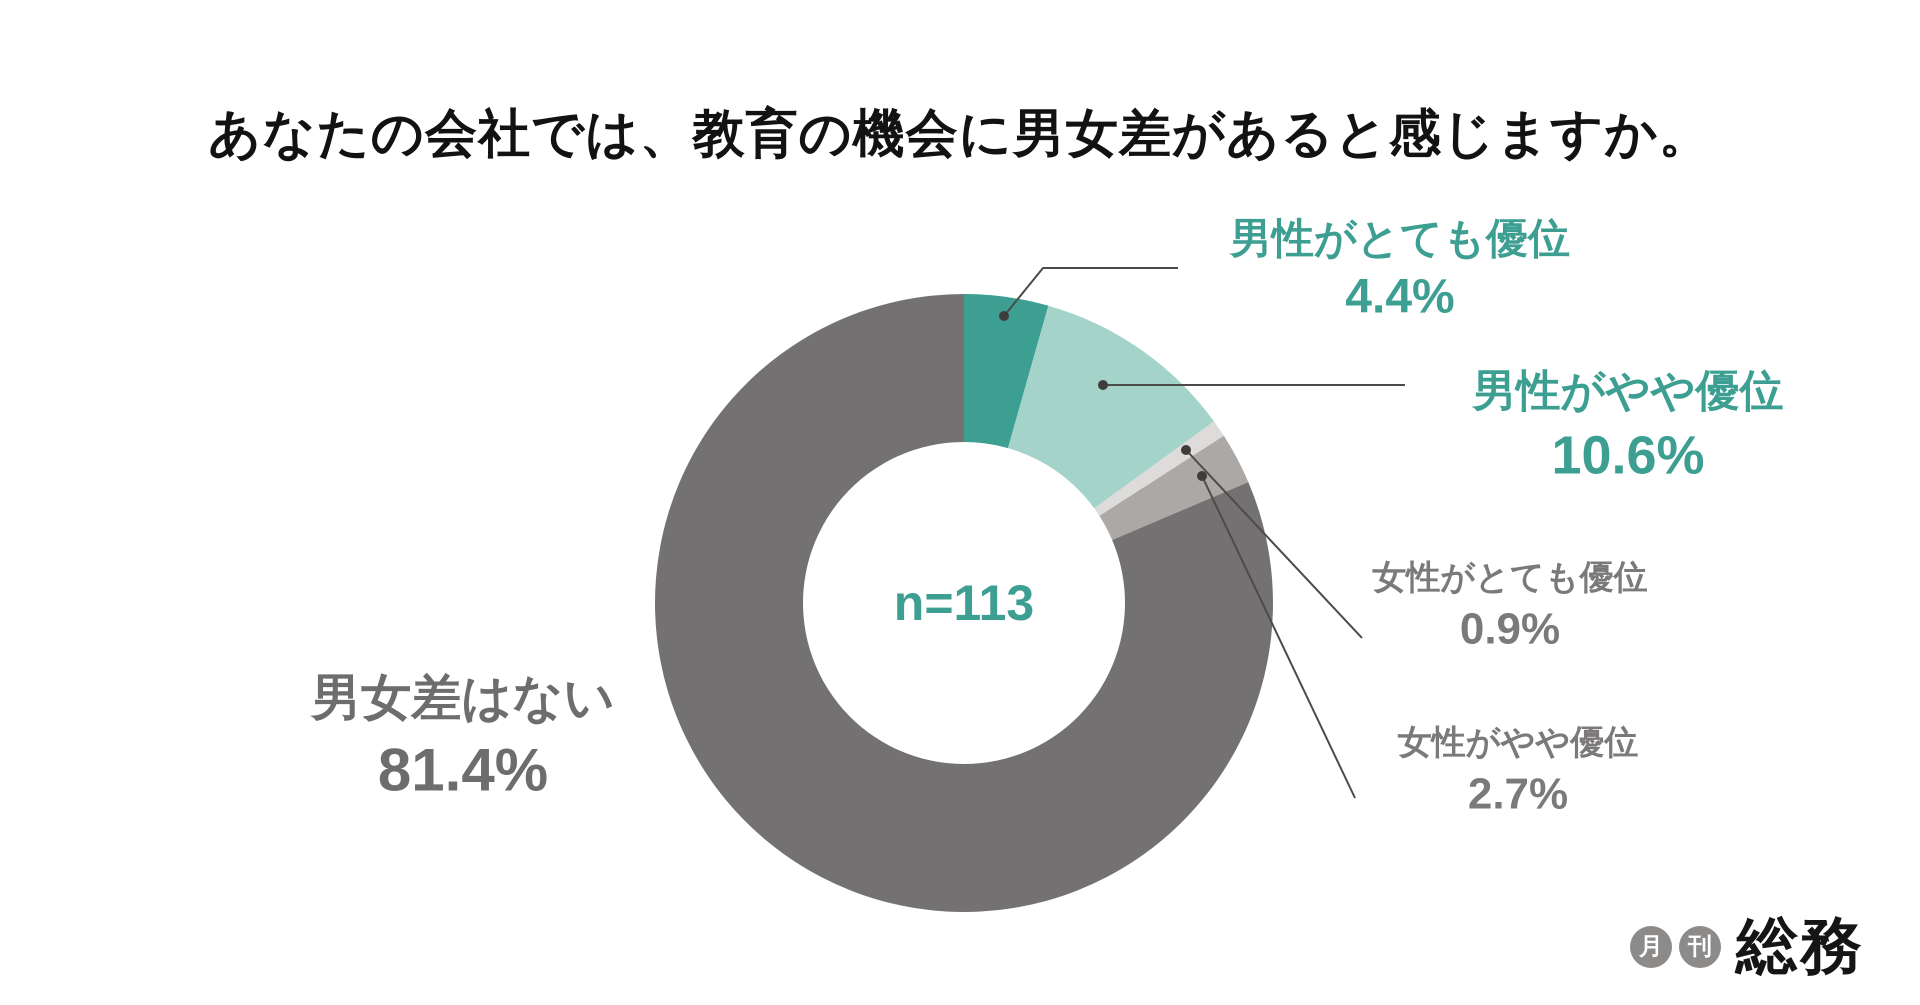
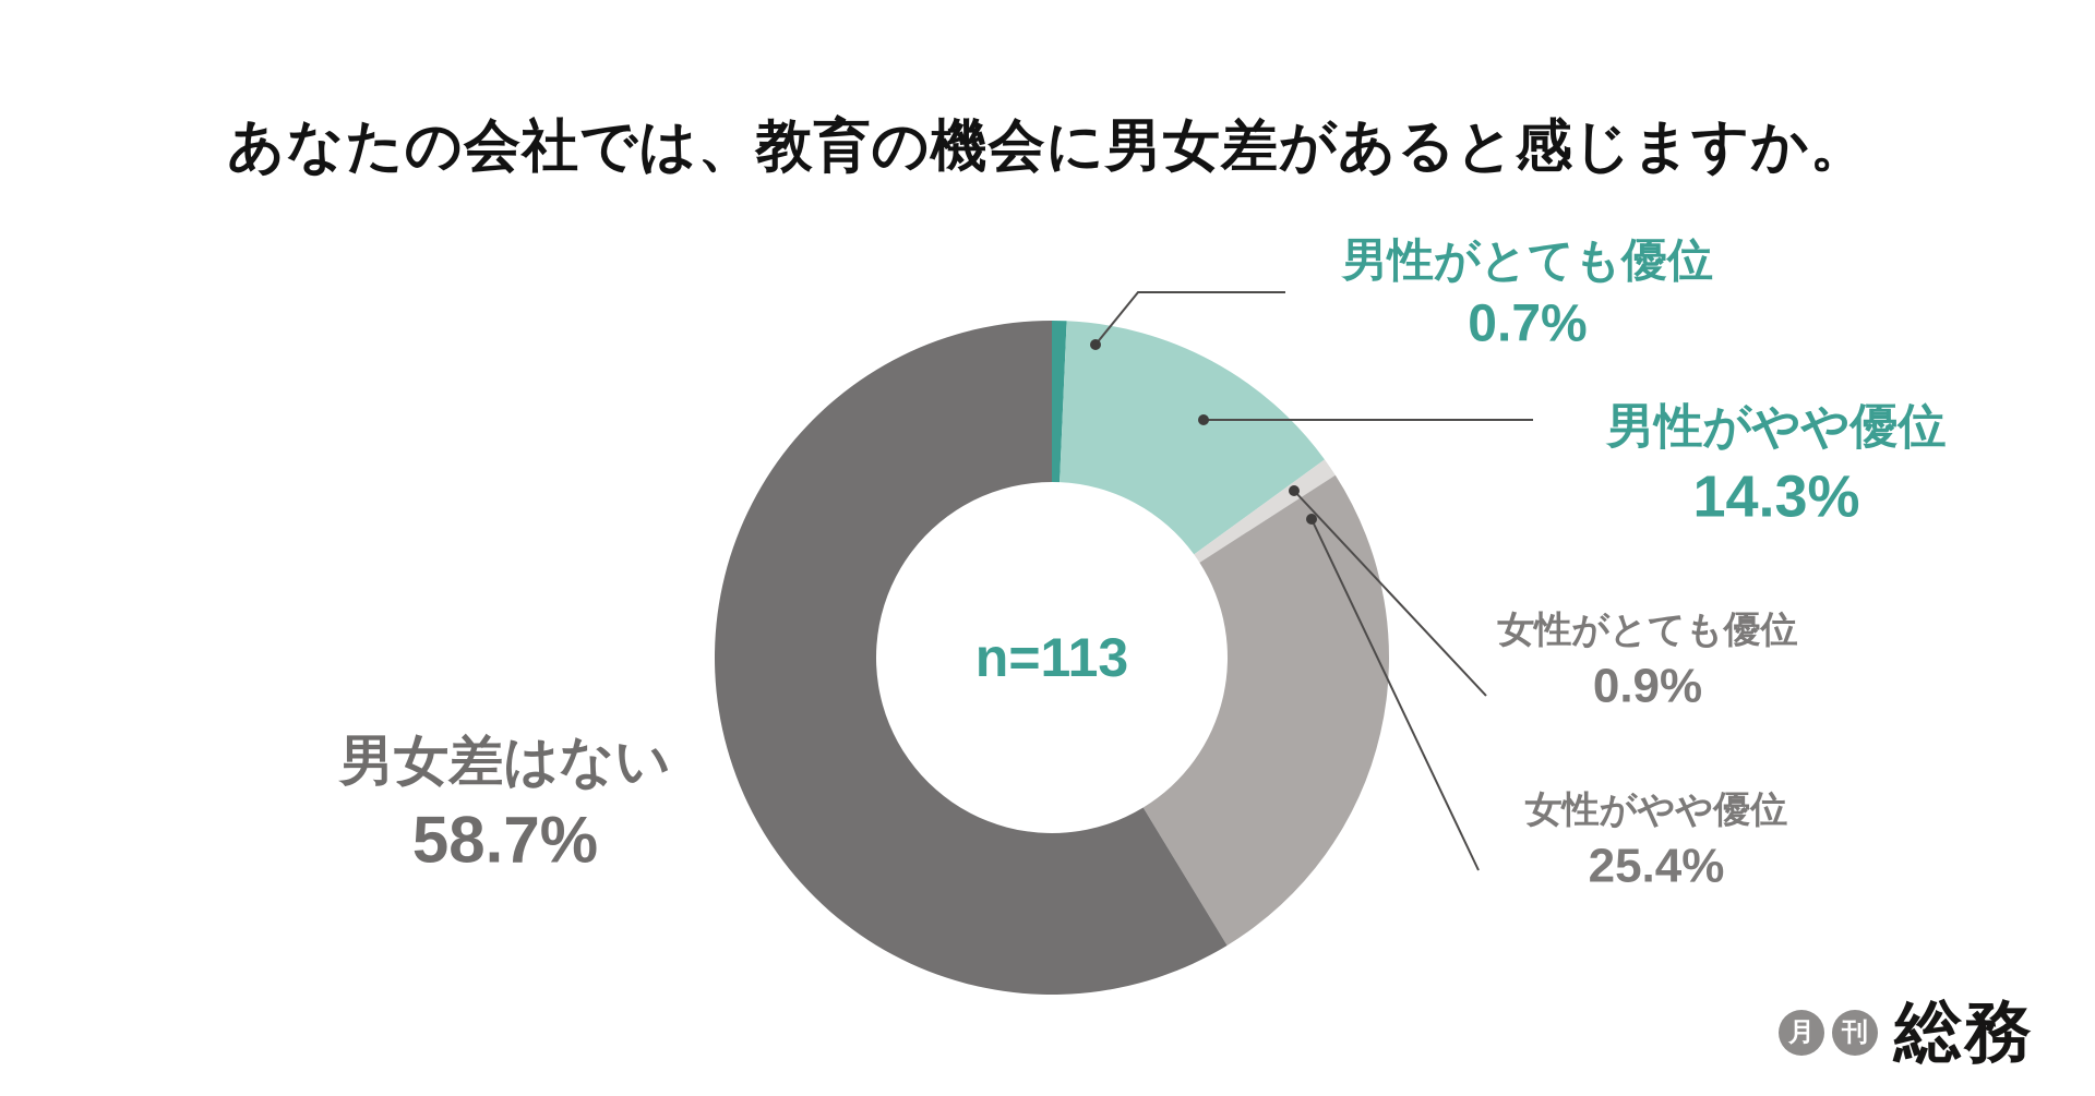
男性がとても優位: 4.4% -> 0.7%
男性がやや優位: 10.6% -> 14.3%
女性がやや優位: 2.7% -> 25.4%
男女差はない: 81.4% -> 58.7%
